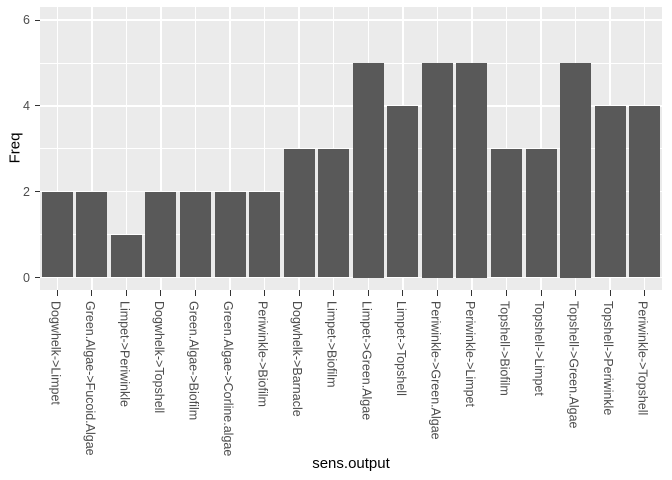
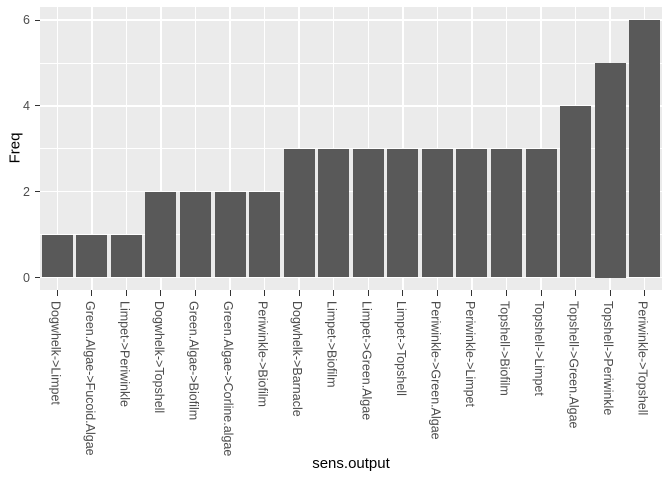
Dogwhelk->Limpet: 2 -> 1
Green.Algae->Fucoid.Algae: 2 -> 1
Limpet->Green.Algae: 5 -> 3
Limpet->Topshell: 4 -> 3
Periwinkle->Green.Algae: 5 -> 3
Periwinkle->Limpet: 5 -> 3
Topshell->Green.Algae: 5 -> 4
Topshell->Periwinkle: 4 -> 5
Periwinkle->Topshell: 4 -> 6
